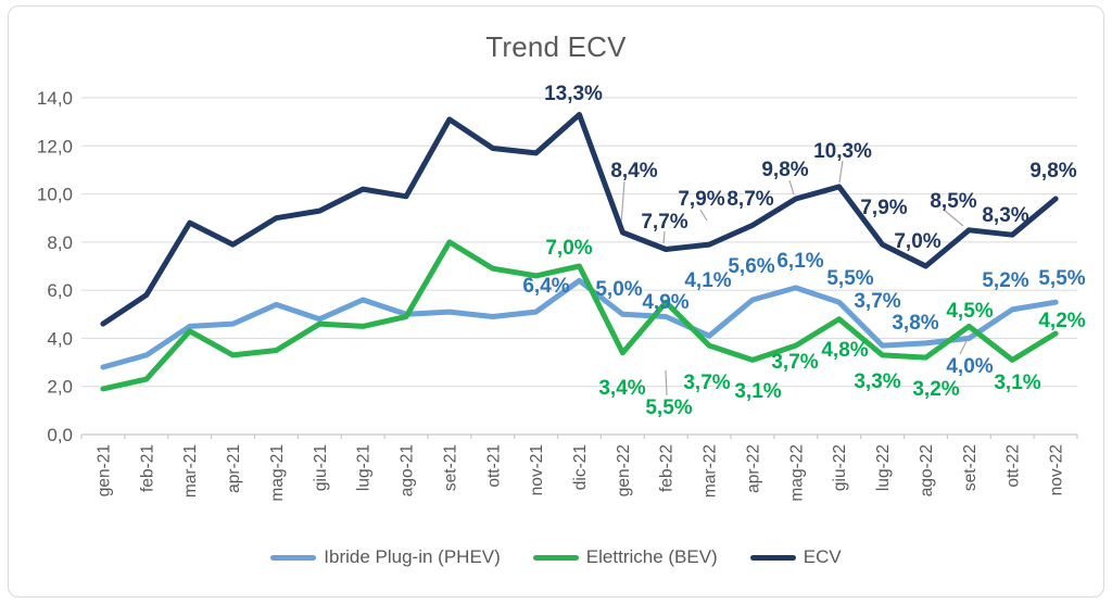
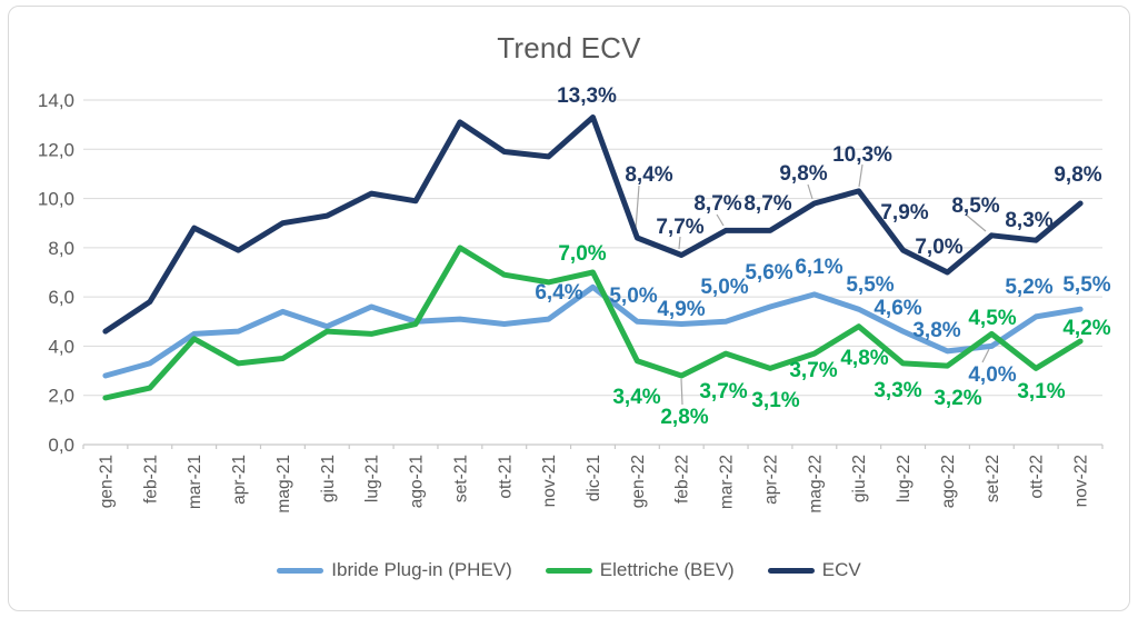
Elettriche (BEV)/feb-22: 5,5% -> 2,8%
Ibride Plug-in (PHEV)/mar-22: 4,1% -> 5,0%
ECV/mar-22: 7,9% -> 8,7%
Ibride Plug-in (PHEV)/lug-22: 3,7% -> 4,6%
